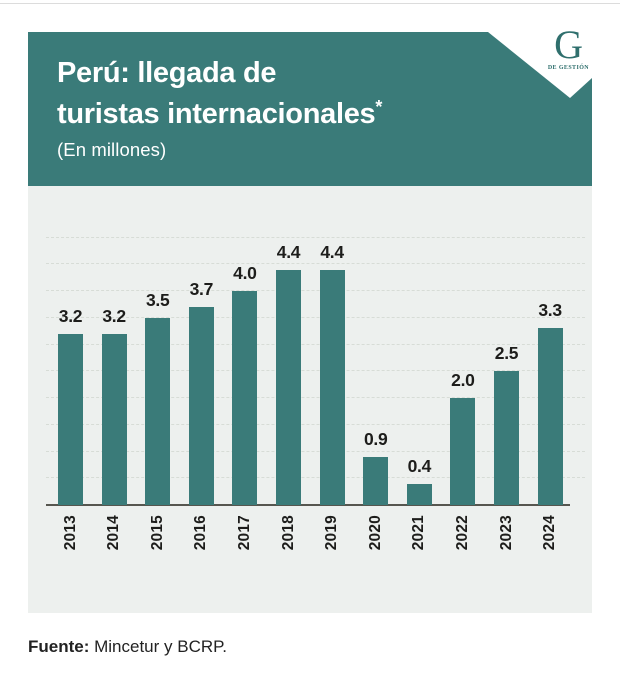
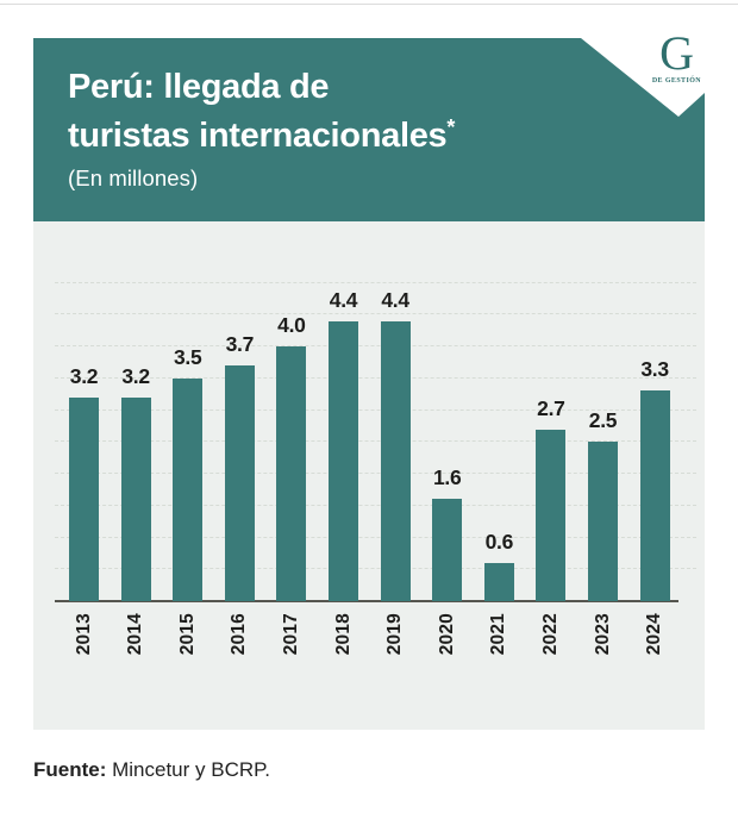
2020: 0.9 -> 1.6
2021: 0.4 -> 0.6
2022: 2.0 -> 2.7
